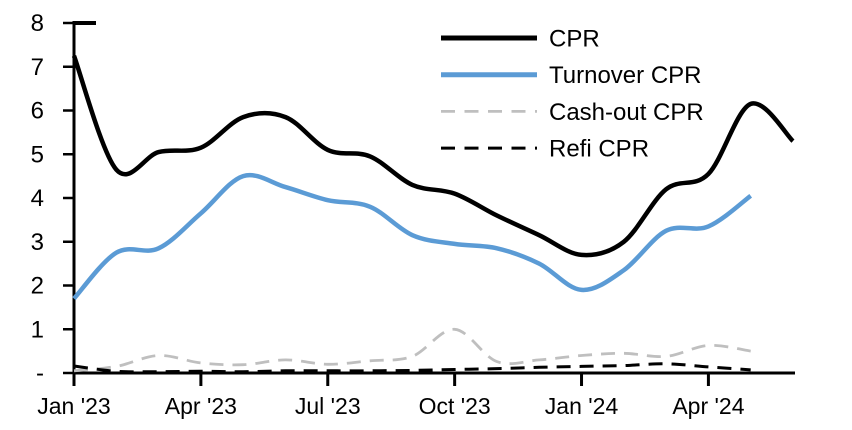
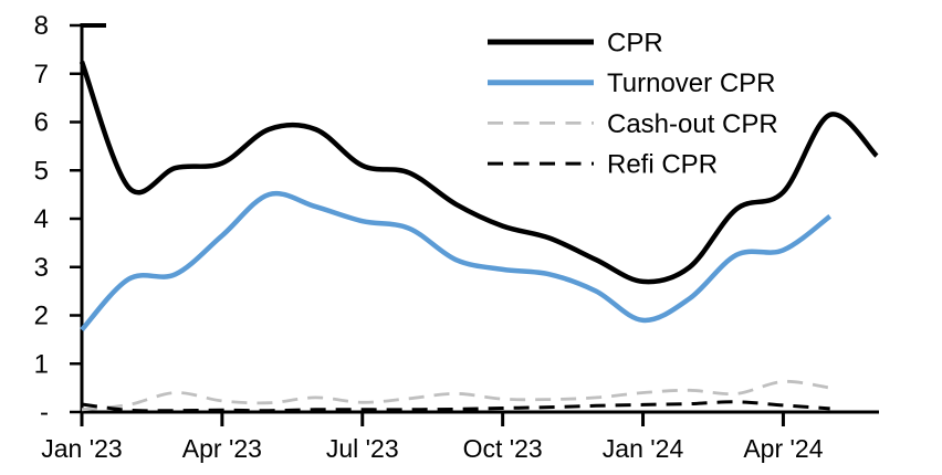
CPR/Oct '23: 4.1 -> 3.9
Cash-out CPR/Oct '23: 1.0 -> 0.3
